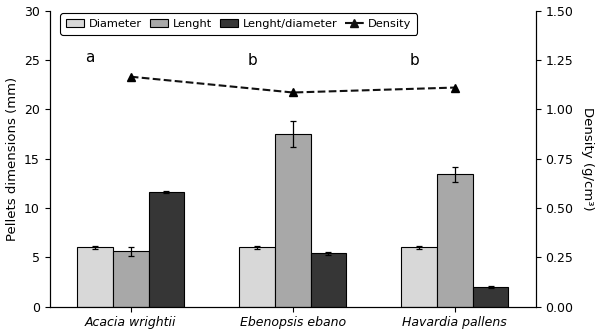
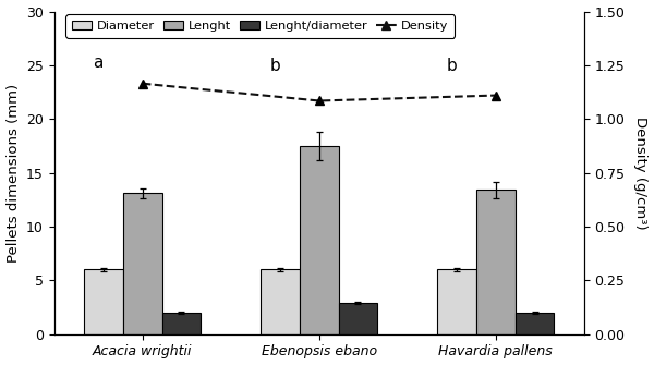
Lenght/Acacia wrightii: 5.6 -> 13.1
Lenght/diameter/Acacia wrightii: 11.6 -> 2.0
Lenght/diameter/Ebenopsis ebano: 5.4 -> 2.9
